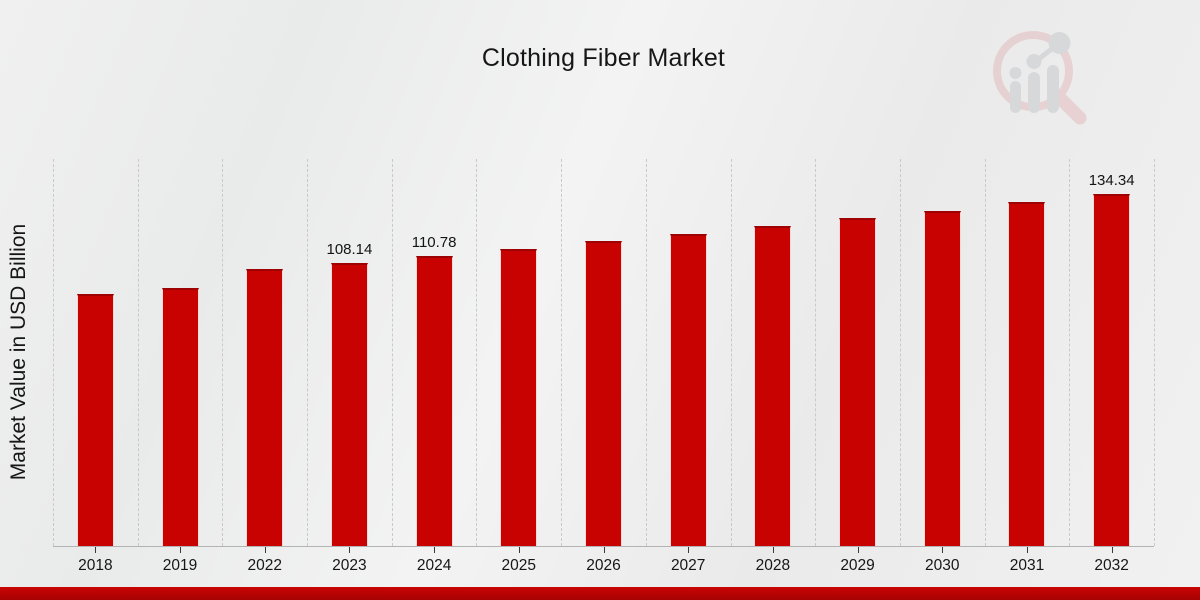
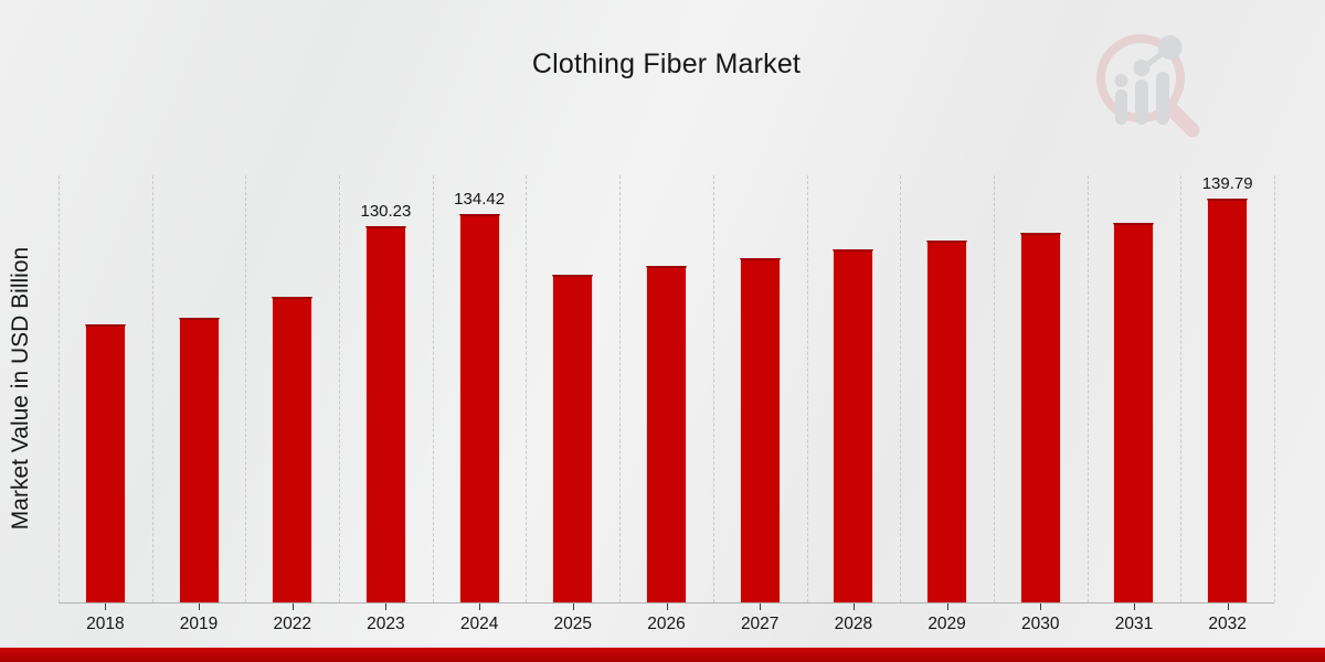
2023: 108.14 -> 130.23
2024: 110.78 -> 134.42
2032: 134.34 -> 139.79
